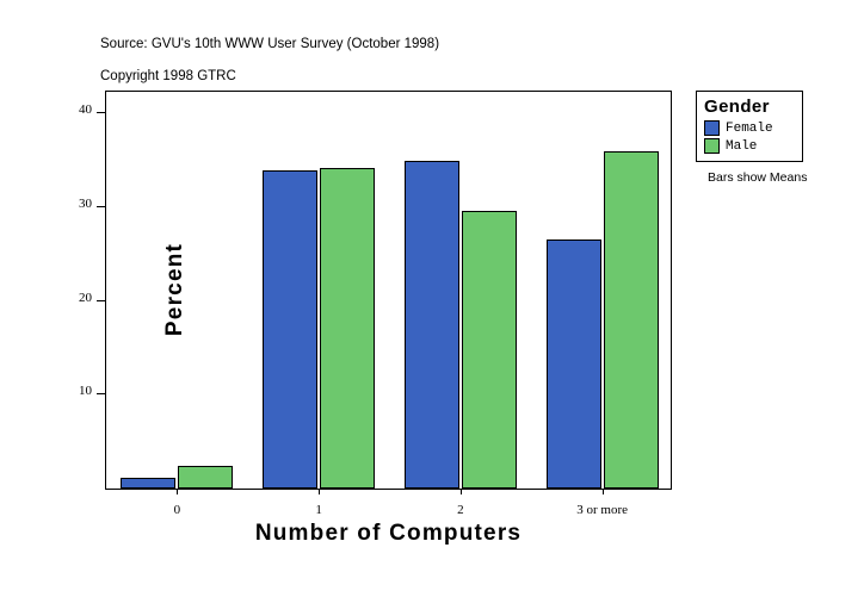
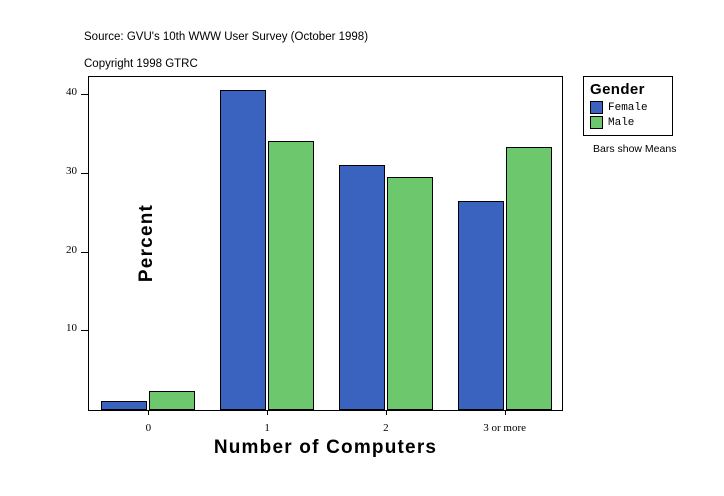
Female/1: 34 -> 41
Female/2: 35 -> 31
Male/3 or more: 36 -> 34
